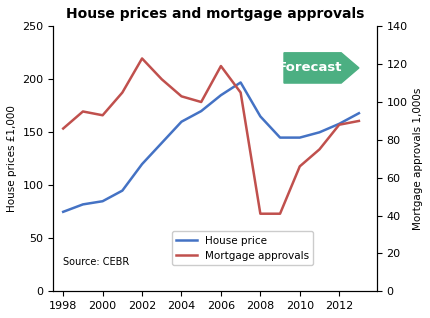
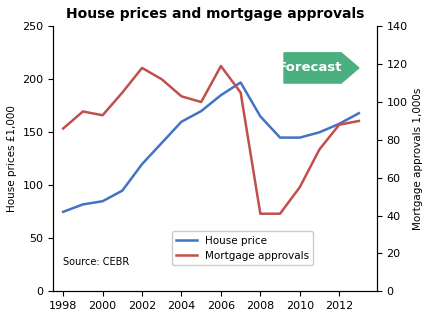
Mortgage approvals/2002: 123 -> 118
Mortgage approvals/2010: 66 -> 55
